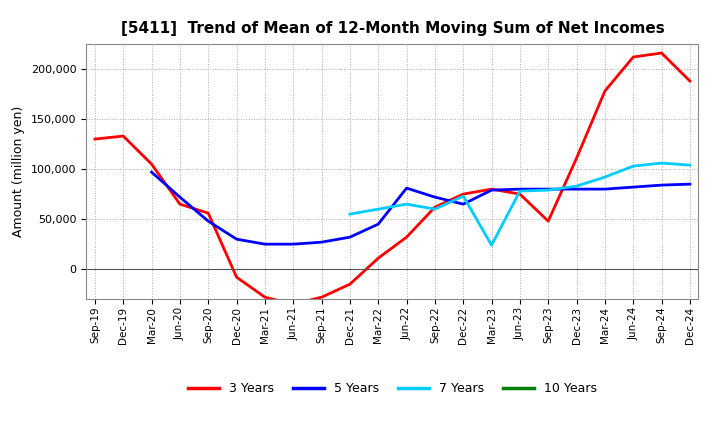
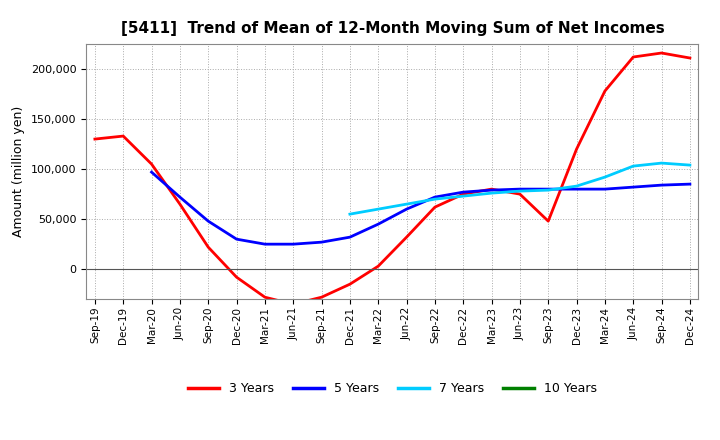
3 Years/Sep-20: 56,000 -> 22,000
3 Years/Mar-22: 11,000 -> 3,000
5 Years/Jun-22: 81,000 -> 60,000
7 Years/Sep-22: 60,000 -> 70,000
5 Years/Dec-22: 65,000 -> 77,000
7 Years/Mar-23: 24,000 -> 76,000
3 Years/Dec-23: 111,000 -> 120,000
3 Years/Dec-24: 188,000 -> 211,000
